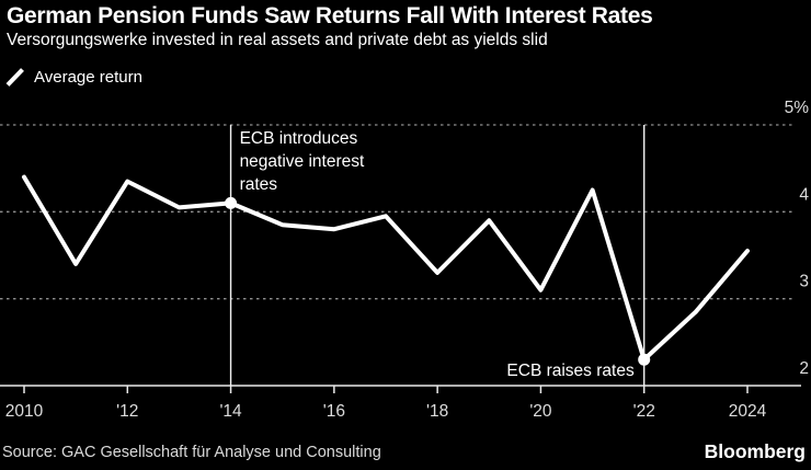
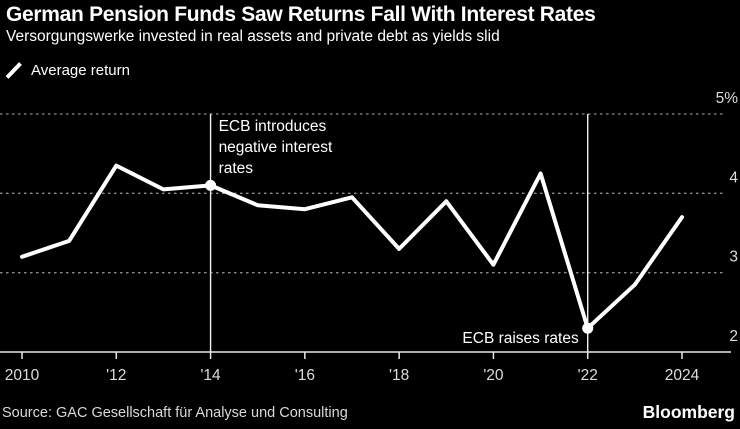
2010: 4.4% -> 3.2%
2024: 3.5% -> 3.7%
